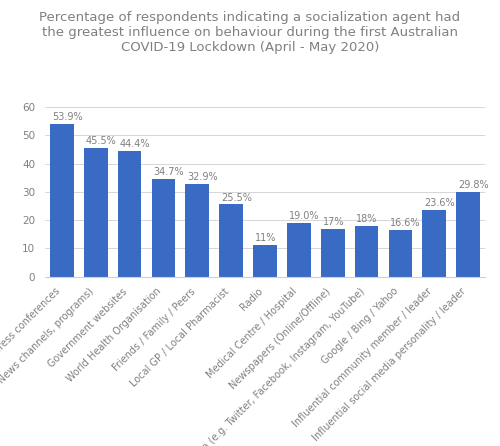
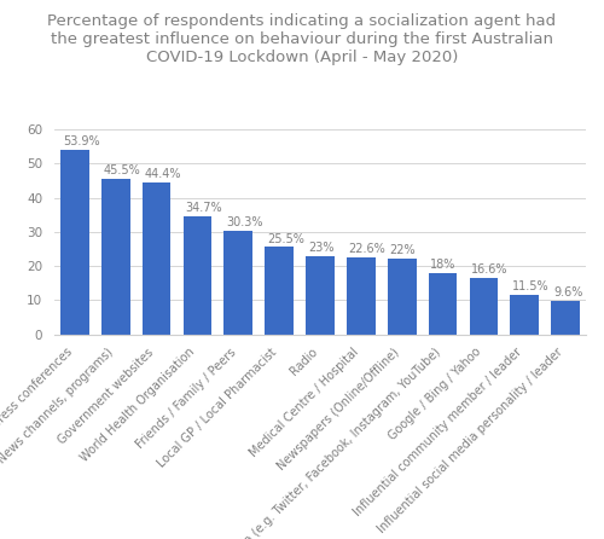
Friends / Family / Peers: 32.9% -> 30.3%
Radio: 11% -> 23%
Medical Centre / Hospital: 19.0% -> 22.6%
Newspapers (Online/Offline): 17% -> 22%
Influential community member / leader: 23.6% -> 11.5%
Influential social media personality / leader: 29.8% -> 9.6%
